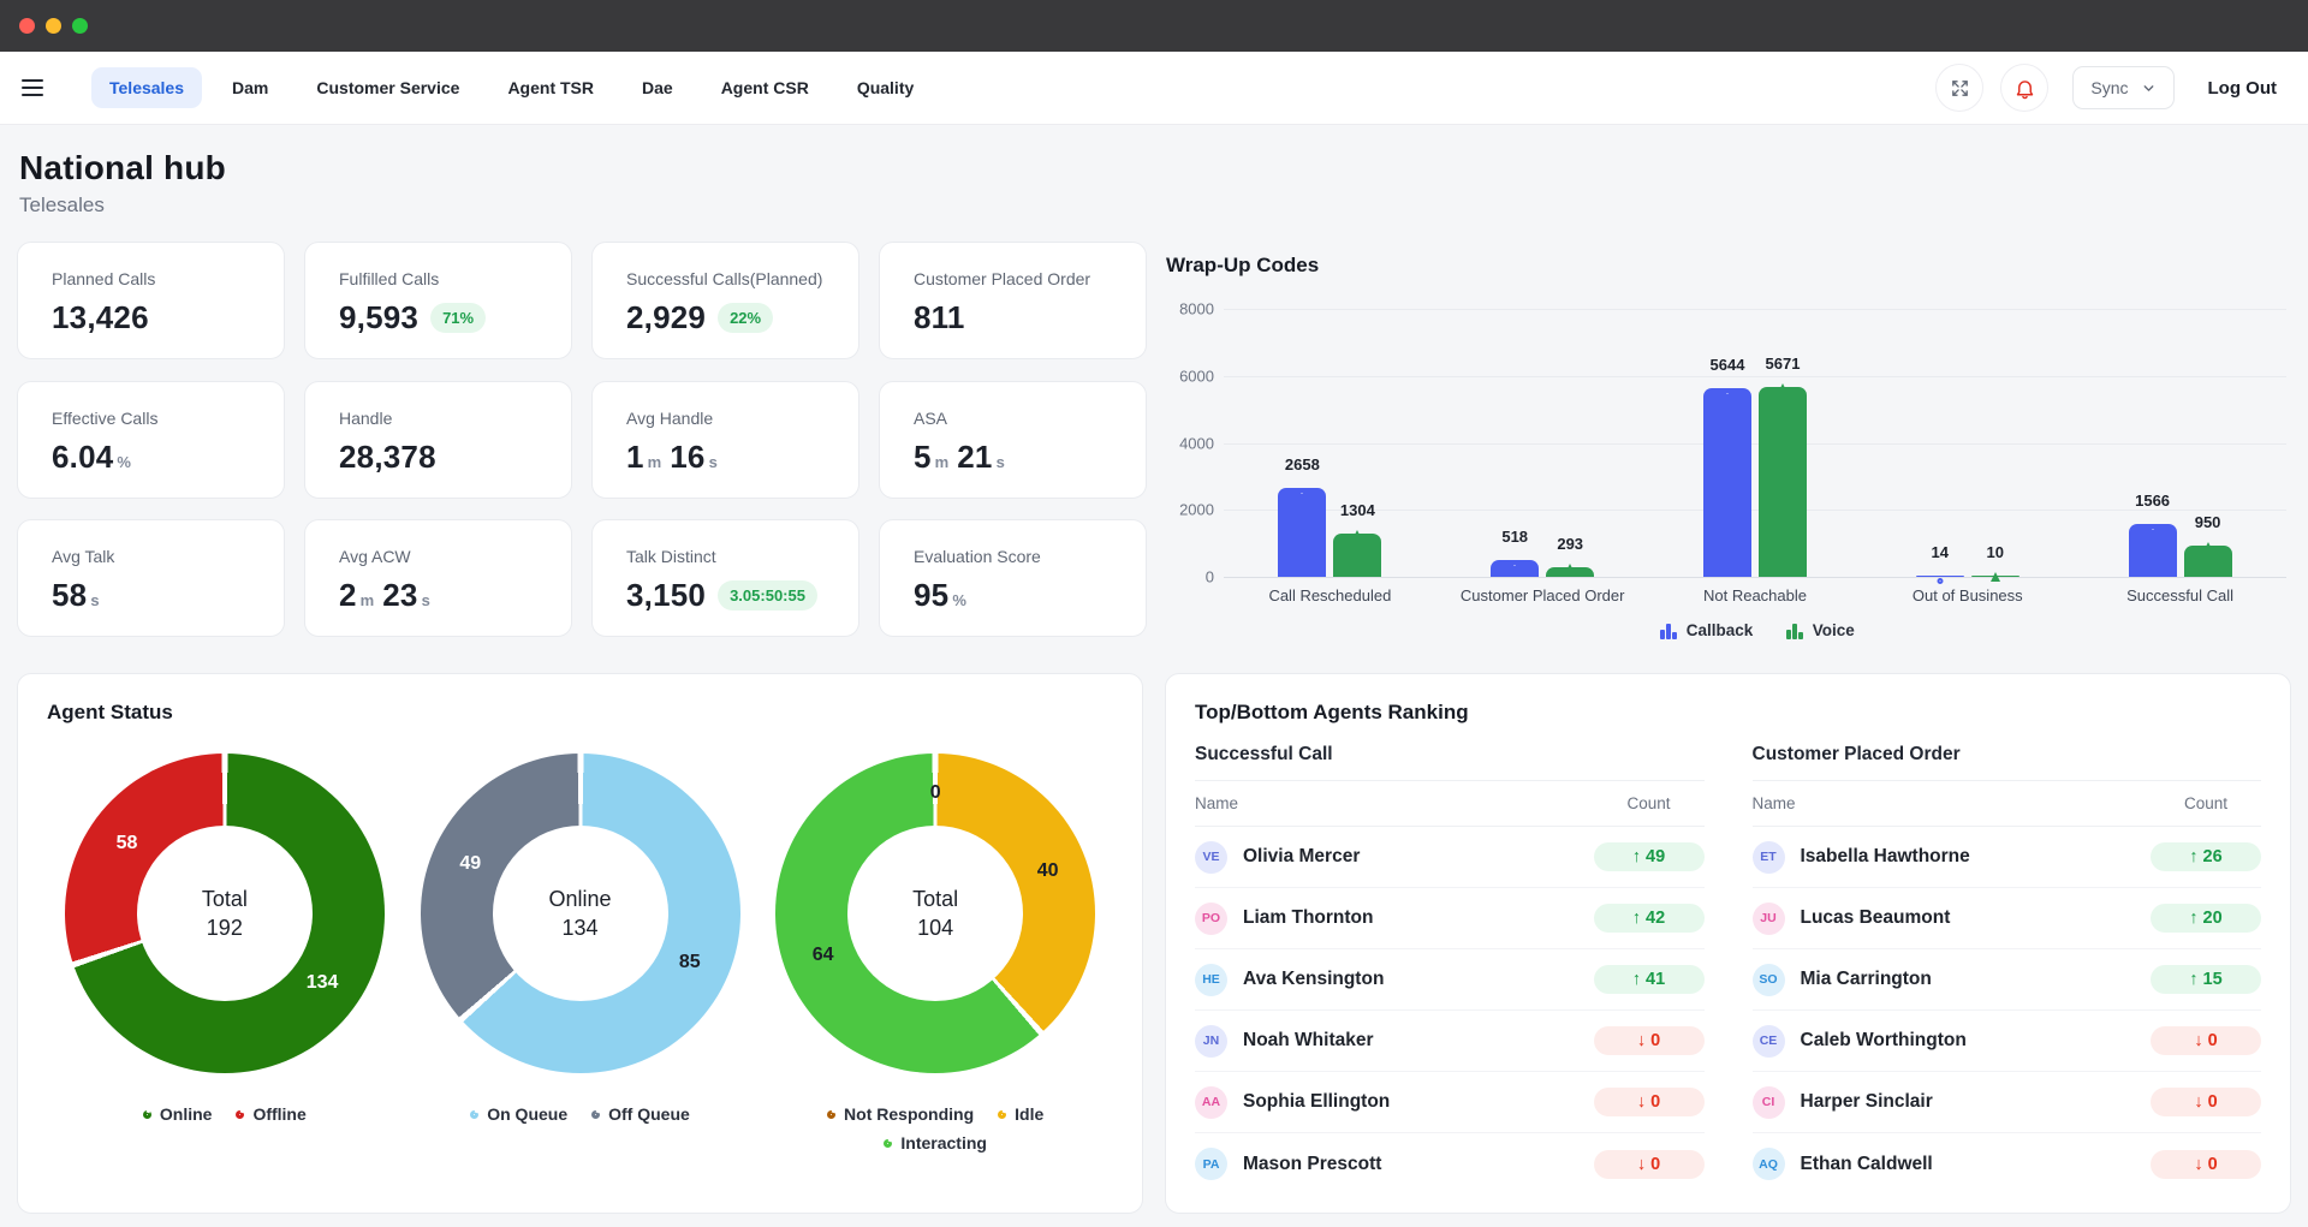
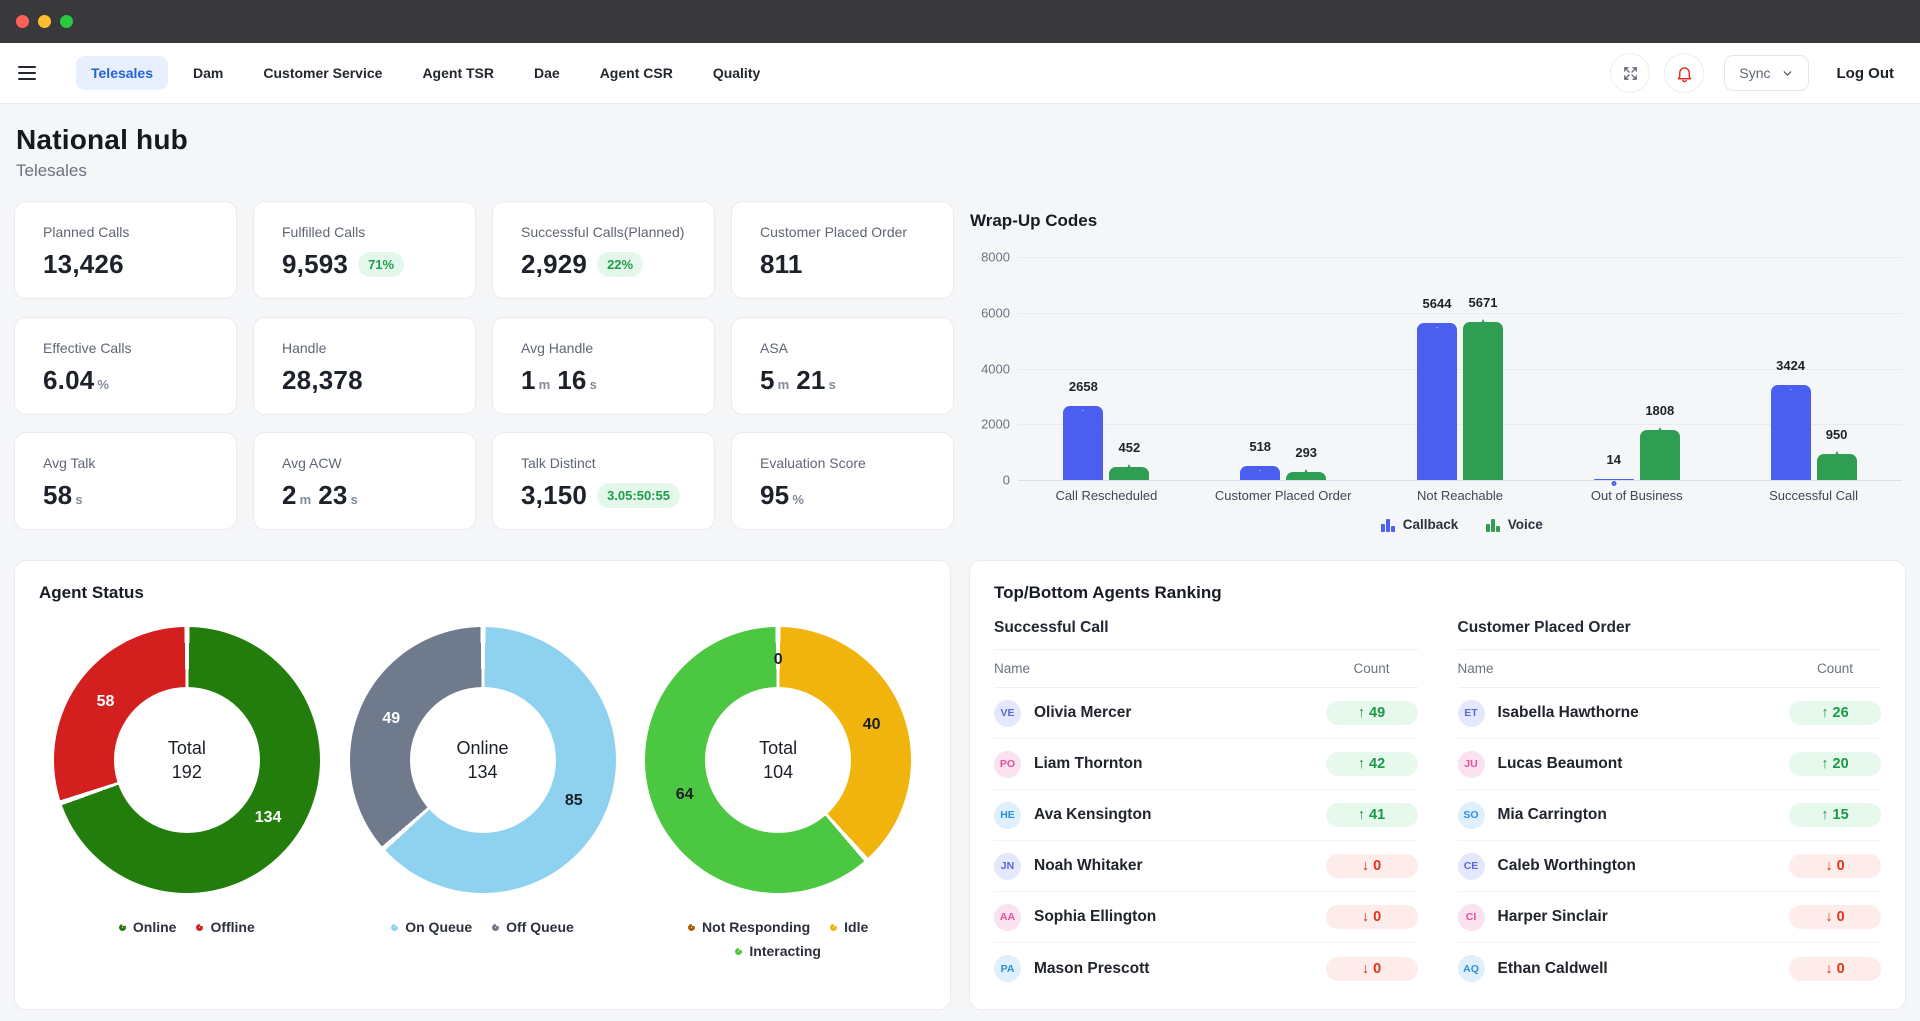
Voice/Call Rescheduled: 1304 -> 452
Voice/Out of Business: 10 -> 1808
Callback/Successful Call: 1566 -> 3424
